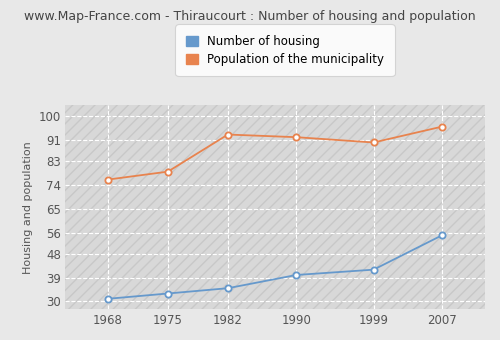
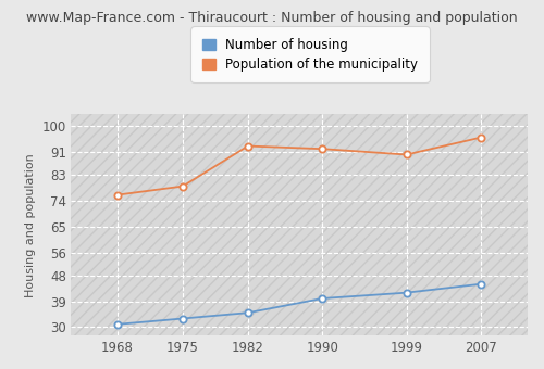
Number of housing/2007: 55 -> 45
